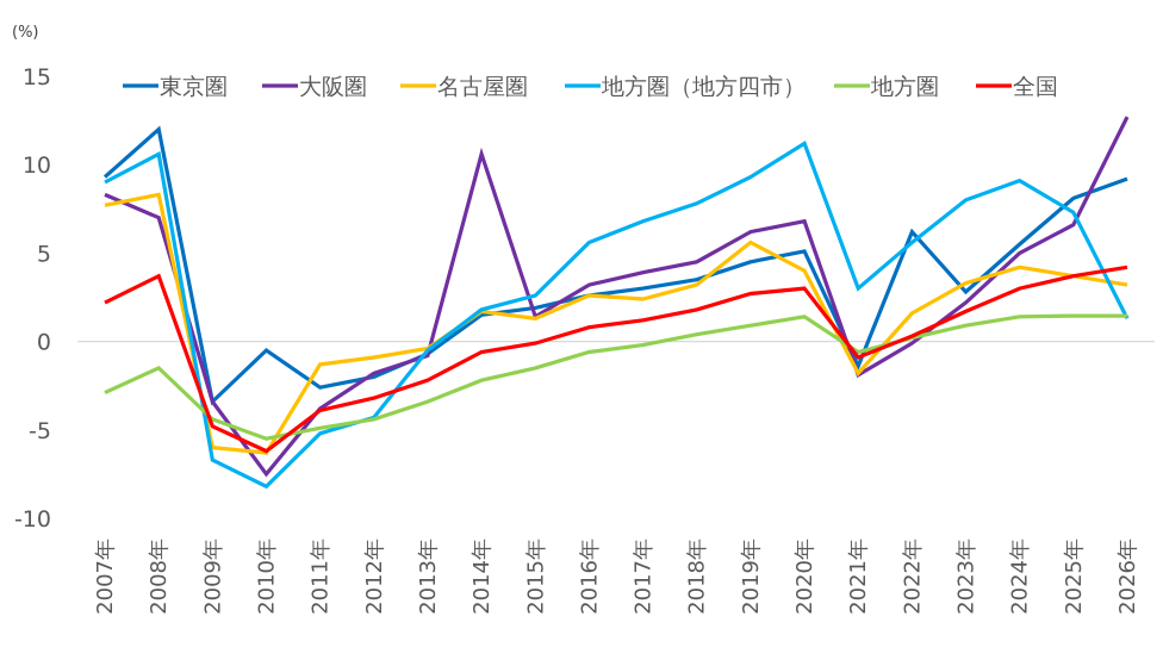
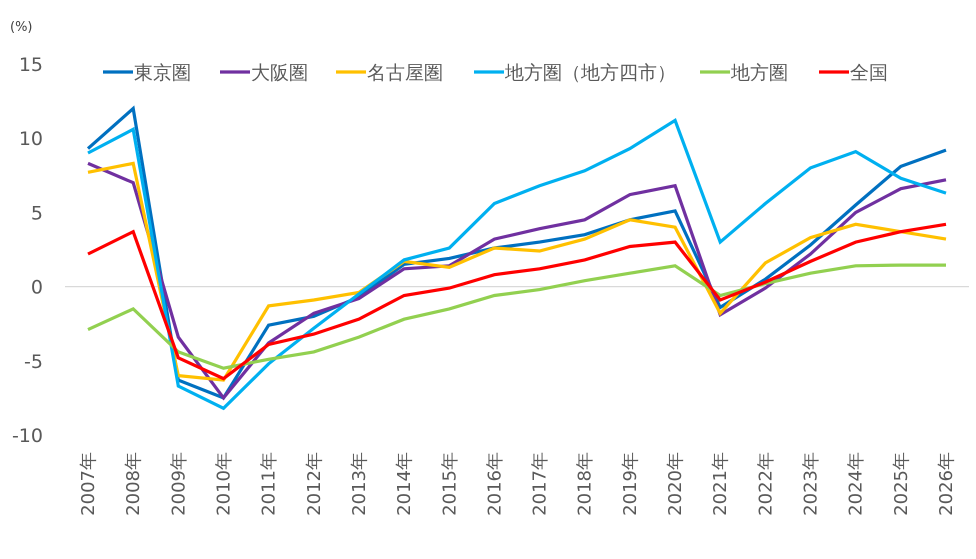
東京圏/2009年: -3.4 -> -6.3
東京圏/2010年: -0.5 -> -7.5
地方圏（地方四市）/2012年: -4.3 -> -2.8
大阪圏/2014年: 10.6 -> 1.2
名古屋圏/2019年: 5.6 -> 4.5
東京圏/2022年: 6.2 -> 0.5
大阪圏/2026年: 12.7 -> 7.2
地方圏（地方四市）/2026年: 1.3 -> 6.3
